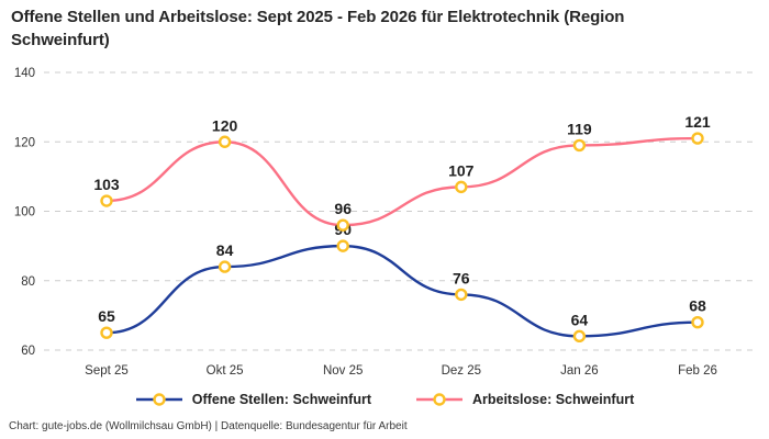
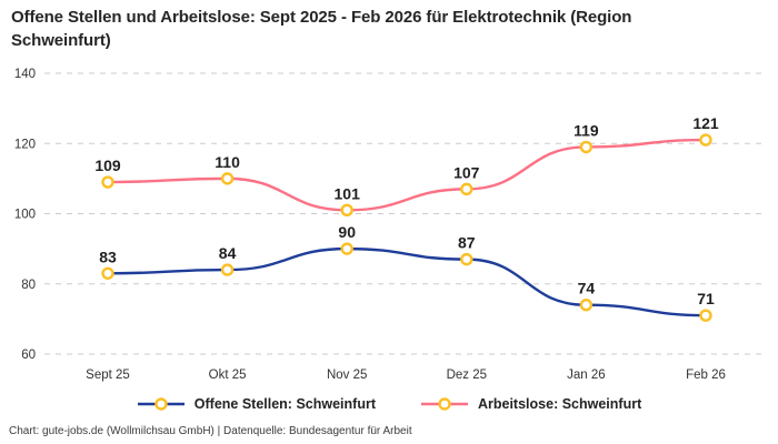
Offene Stellen: Schweinfurt/Sept 25: 65 -> 83
Arbeitslose: Schweinfurt/Sept 25: 103 -> 109
Arbeitslose: Schweinfurt/Okt 25: 120 -> 110
Arbeitslose: Schweinfurt/Nov 25: 96 -> 101
Offene Stellen: Schweinfurt/Dez 25: 76 -> 87
Offene Stellen: Schweinfurt/Jan 26: 64 -> 74
Offene Stellen: Schweinfurt/Feb 26: 68 -> 71
